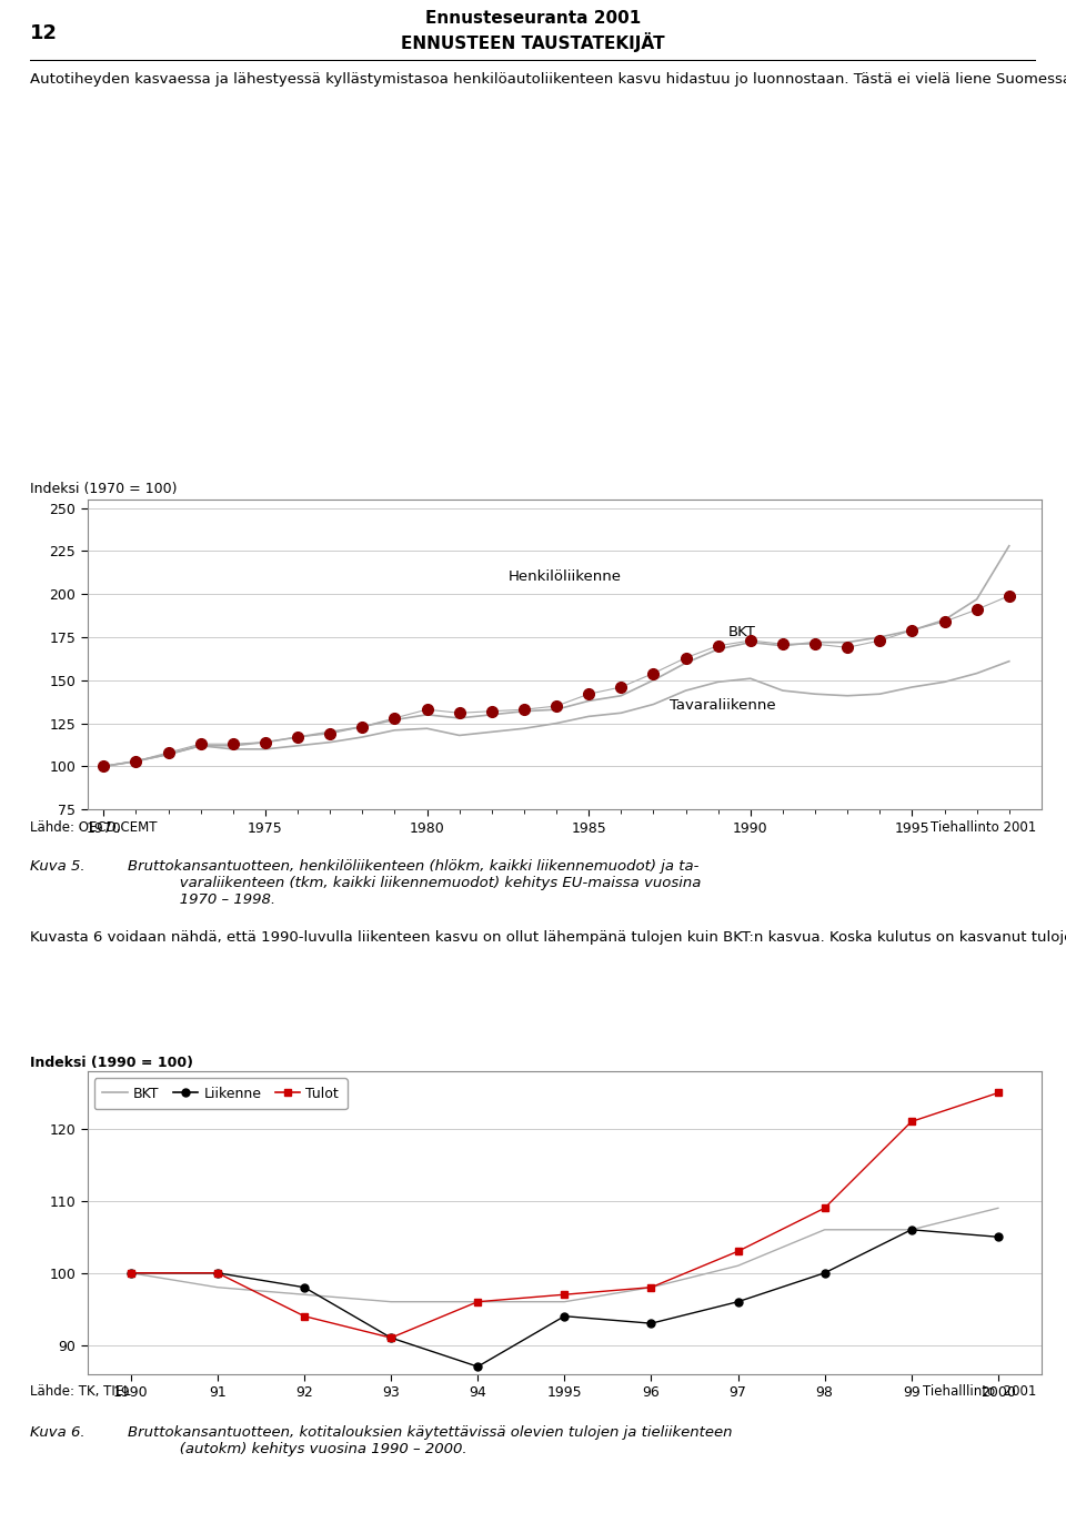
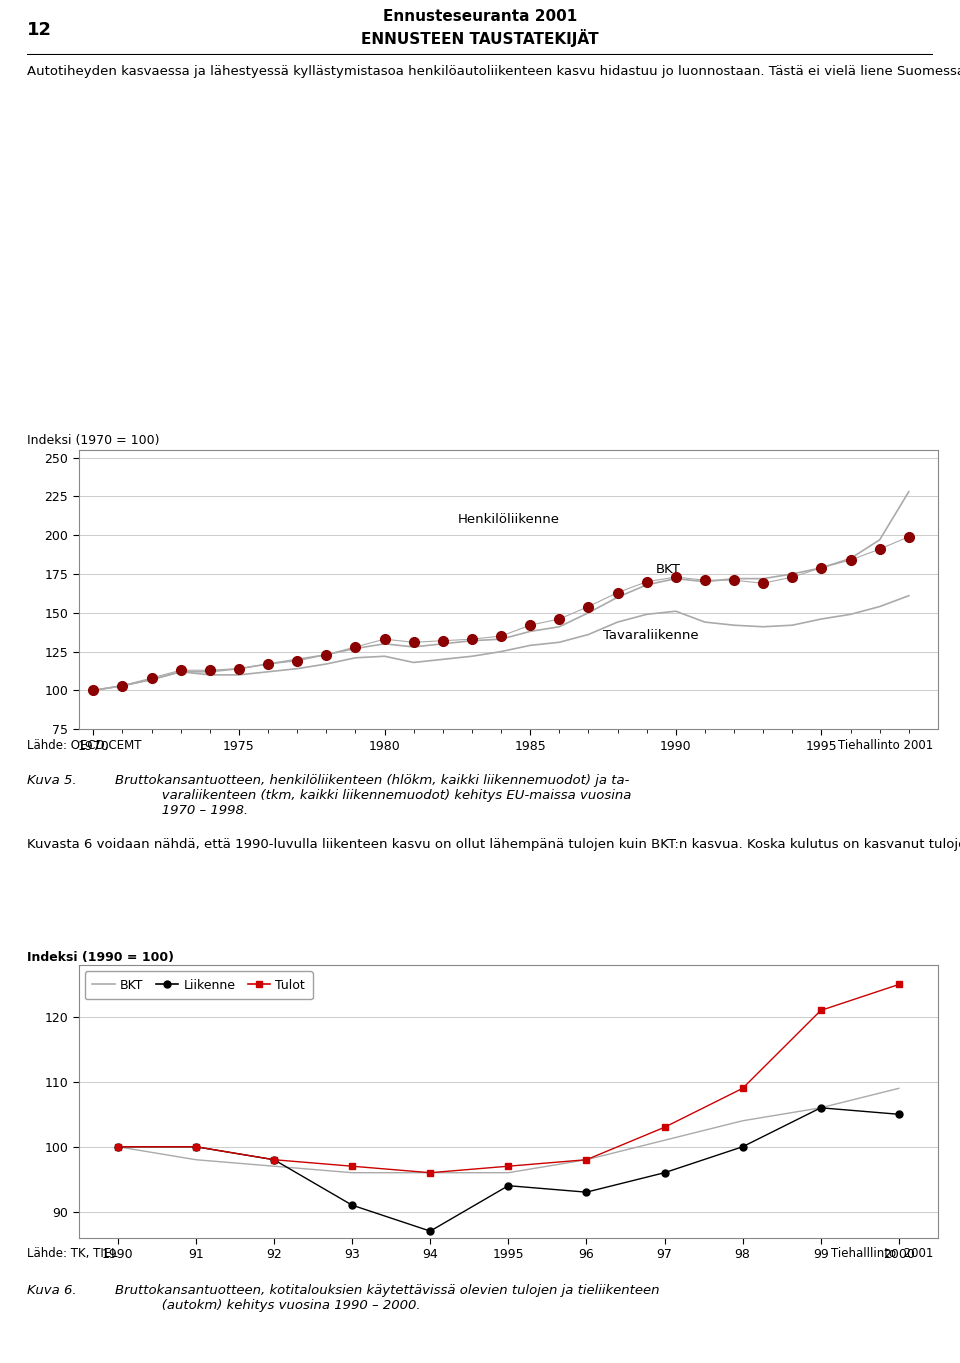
Tulot/92: 94 -> 98
Tulot/93: 91 -> 97
BKT/98: 106 -> 104
